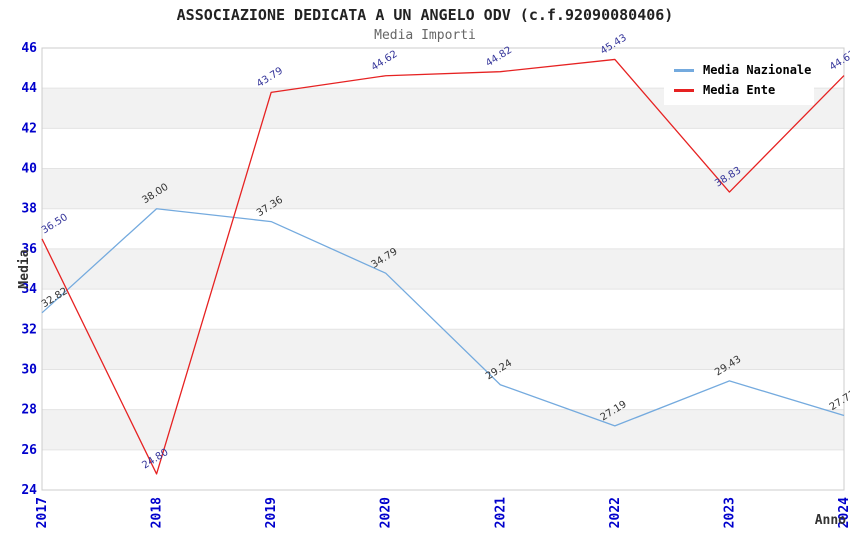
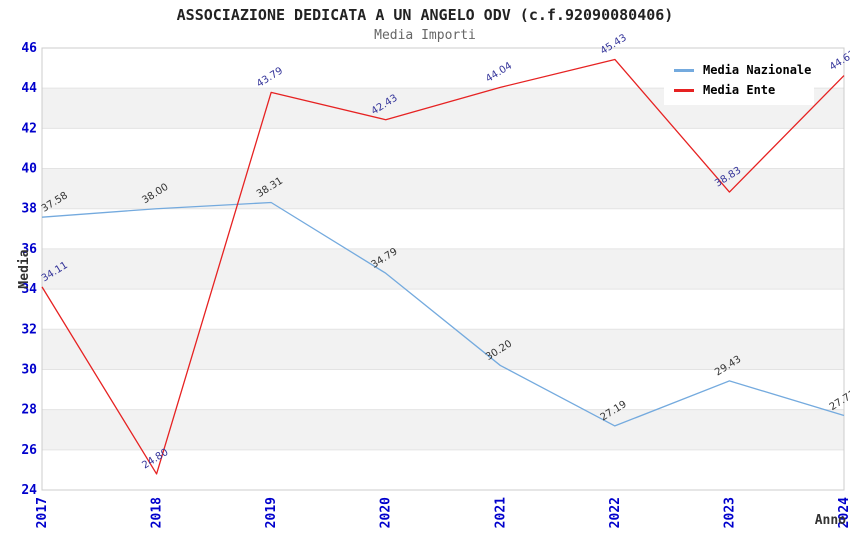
Media Nazionale/2017: 32.82 -> 37.58
Media Ente/2017: 36.50 -> 34.11
Media Nazionale/2019: 37.36 -> 38.31
Media Ente/2020: 44.62 -> 42.43
Media Nazionale/2021: 29.24 -> 30.20
Media Ente/2021: 44.82 -> 44.04
